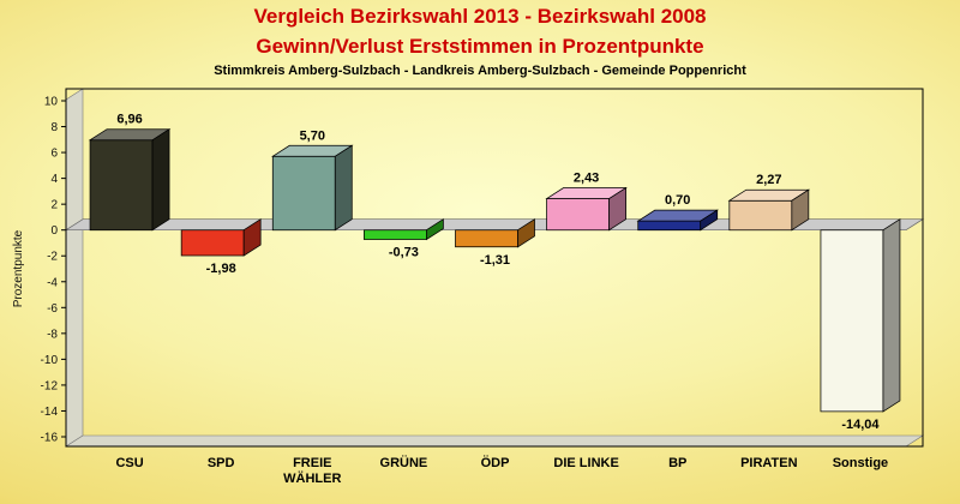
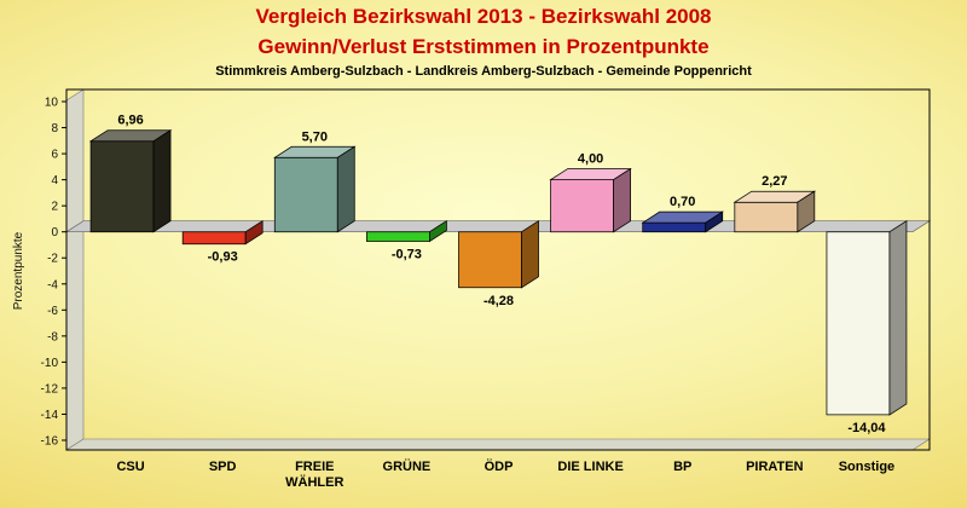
SPD: -1,98 -> -0,93
ÖDP: -1,31 -> -4,28
DIE LINKE: 2,43 -> 4,00
